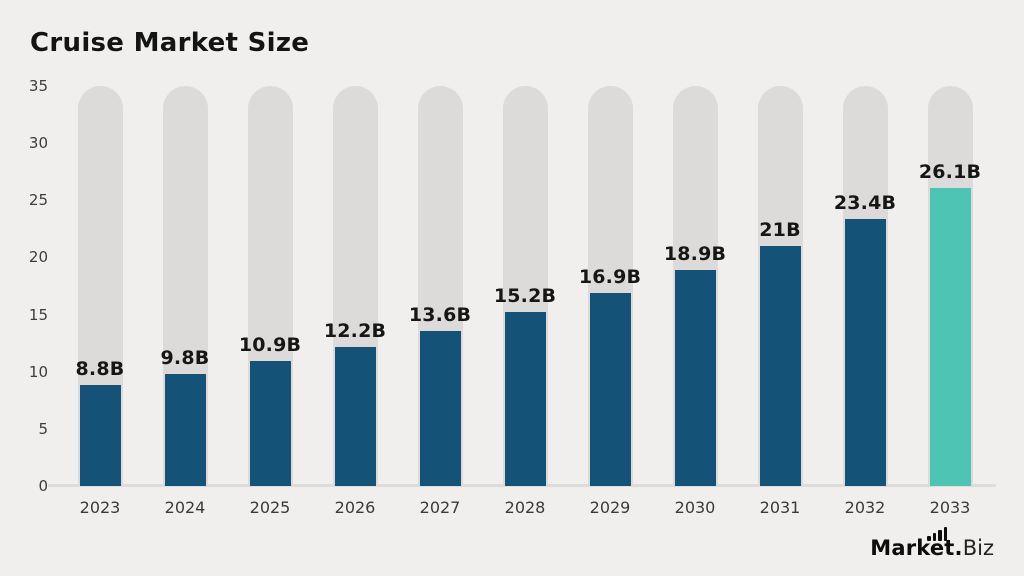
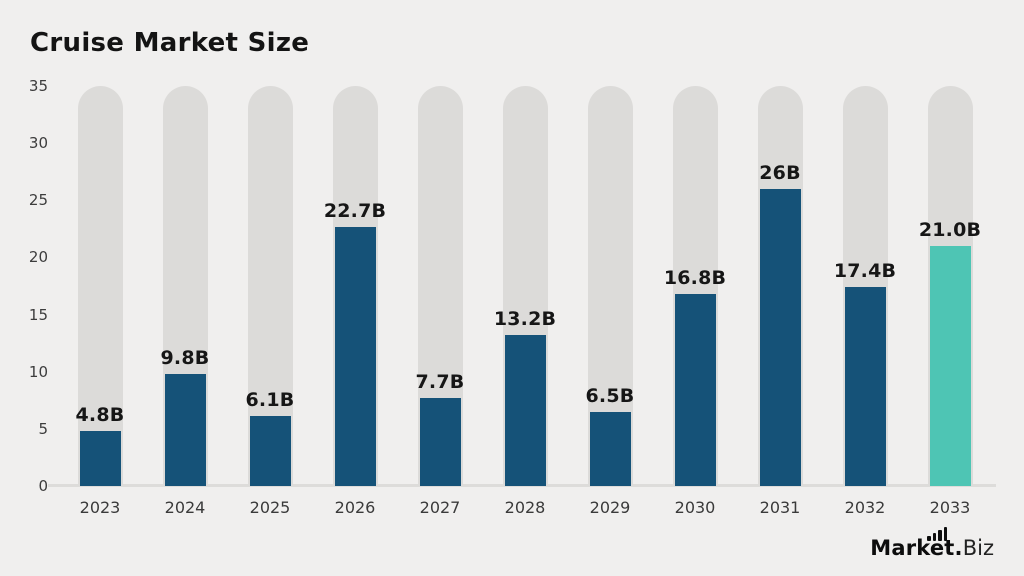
2023: 8.8B -> 4.8B
2025: 10.9B -> 6.1B
2026: 12.2B -> 22.7B
2027: 13.6B -> 7.7B
2028: 15.2B -> 13.2B
2029: 16.9B -> 6.5B
2030: 18.9B -> 16.8B
2031: 21B -> 26B
2032: 23.4B -> 17.4B
2033: 26.1B -> 21.0B
